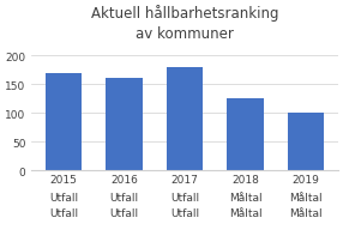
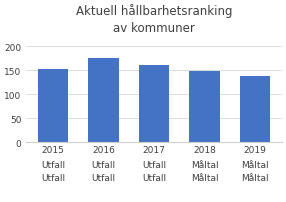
2015: 170 -> 153
2016: 160 -> 175
2017: 180 -> 160
2018: 125 -> 148
2019: 100 -> 137
